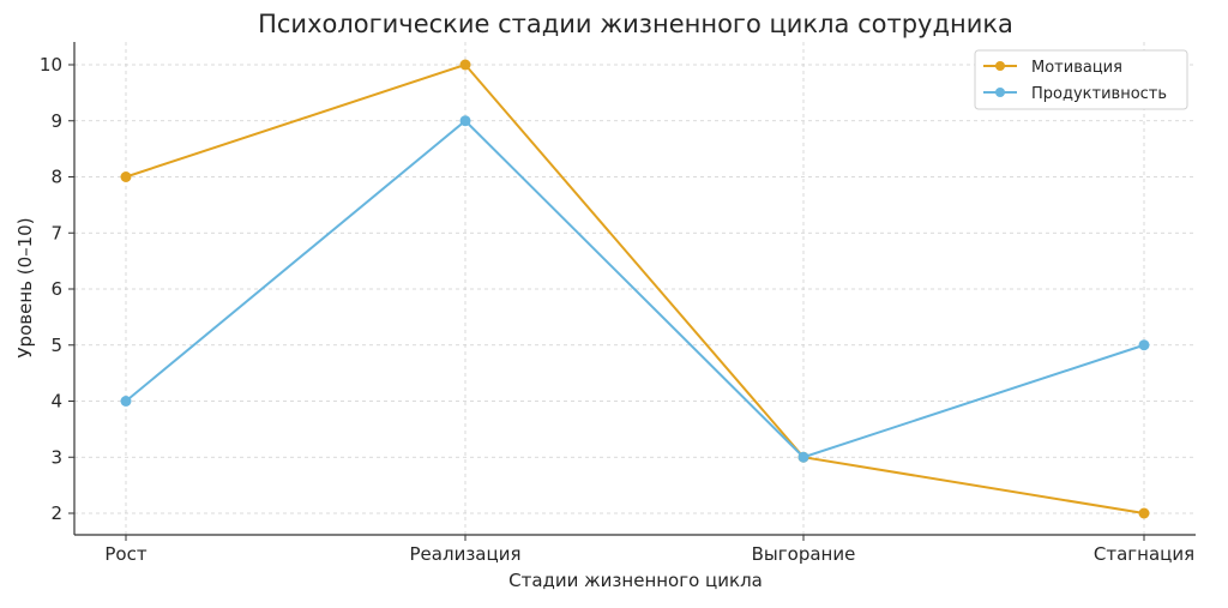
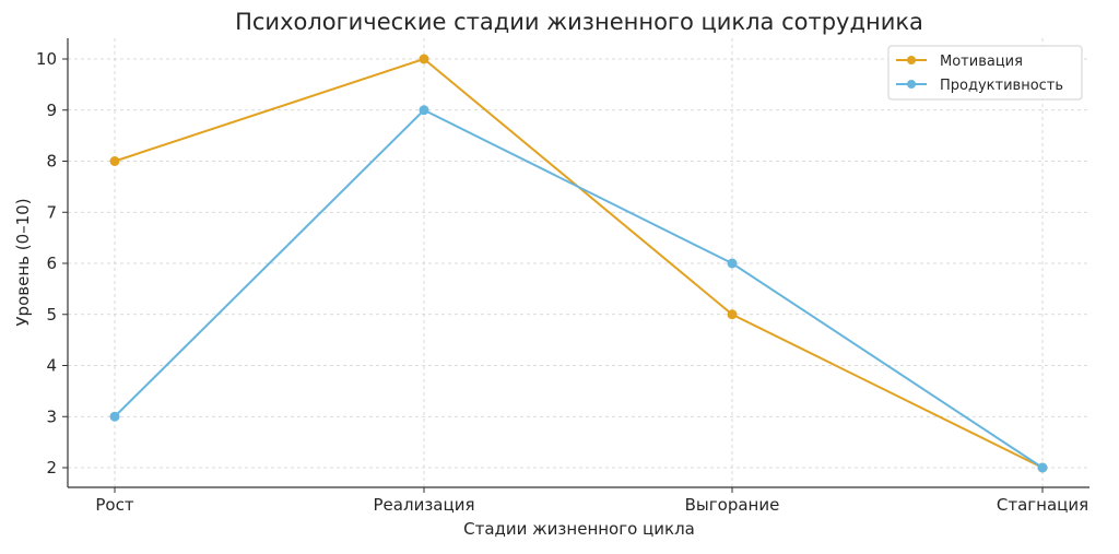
Продуктивность/Рост: 4 -> 3
Мотивация/Выгорание: 3 -> 5
Продуктивность/Выгорание: 3 -> 6
Продуктивность/Стагнация: 5 -> 2
